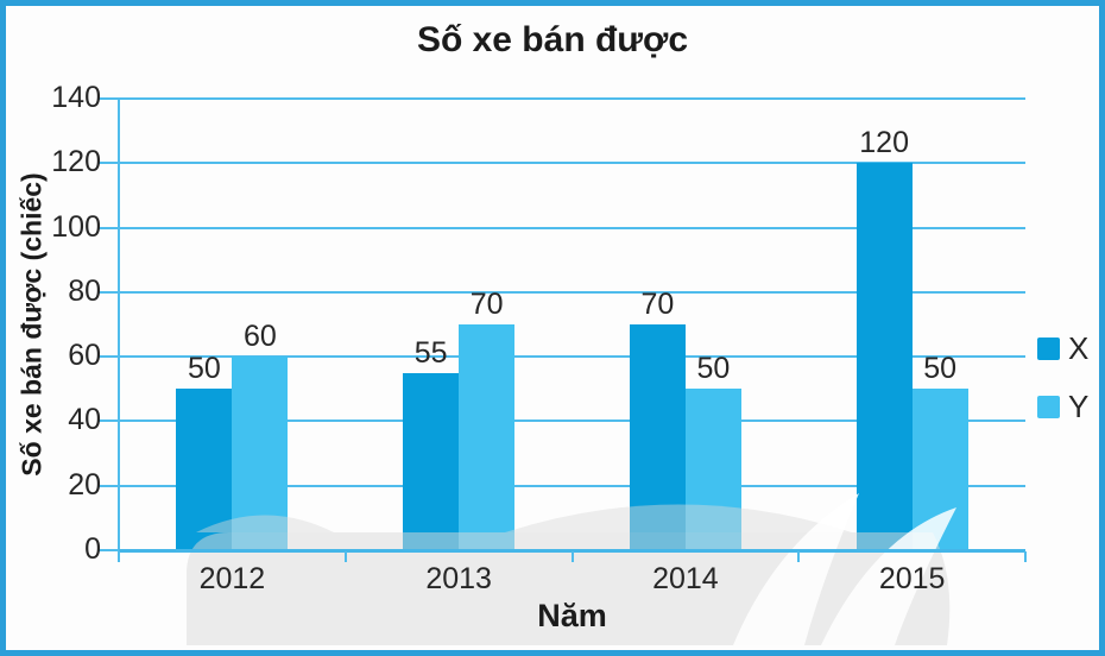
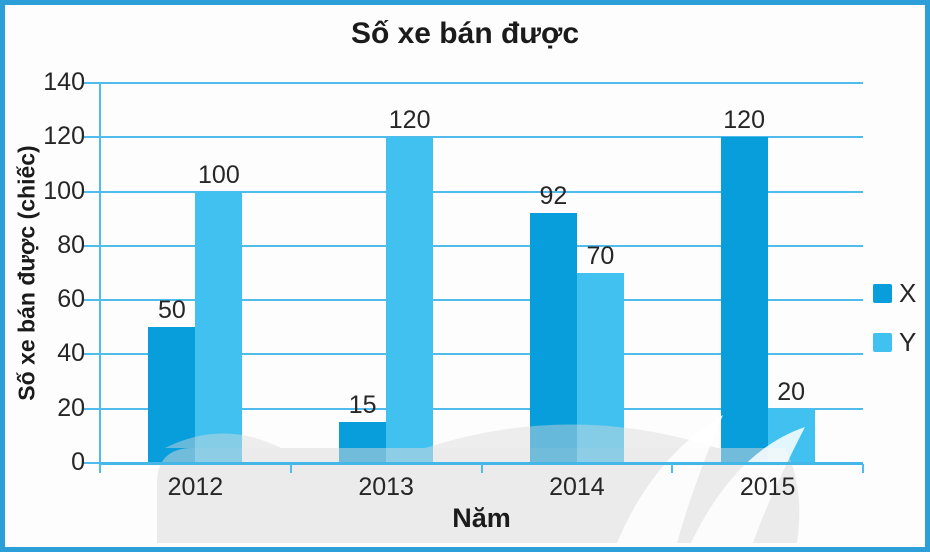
Y/2012: 60 -> 100
X/2013: 55 -> 15
Y/2013: 70 -> 120
X/2014: 70 -> 92
Y/2014: 50 -> 70
Y/2015: 50 -> 20
